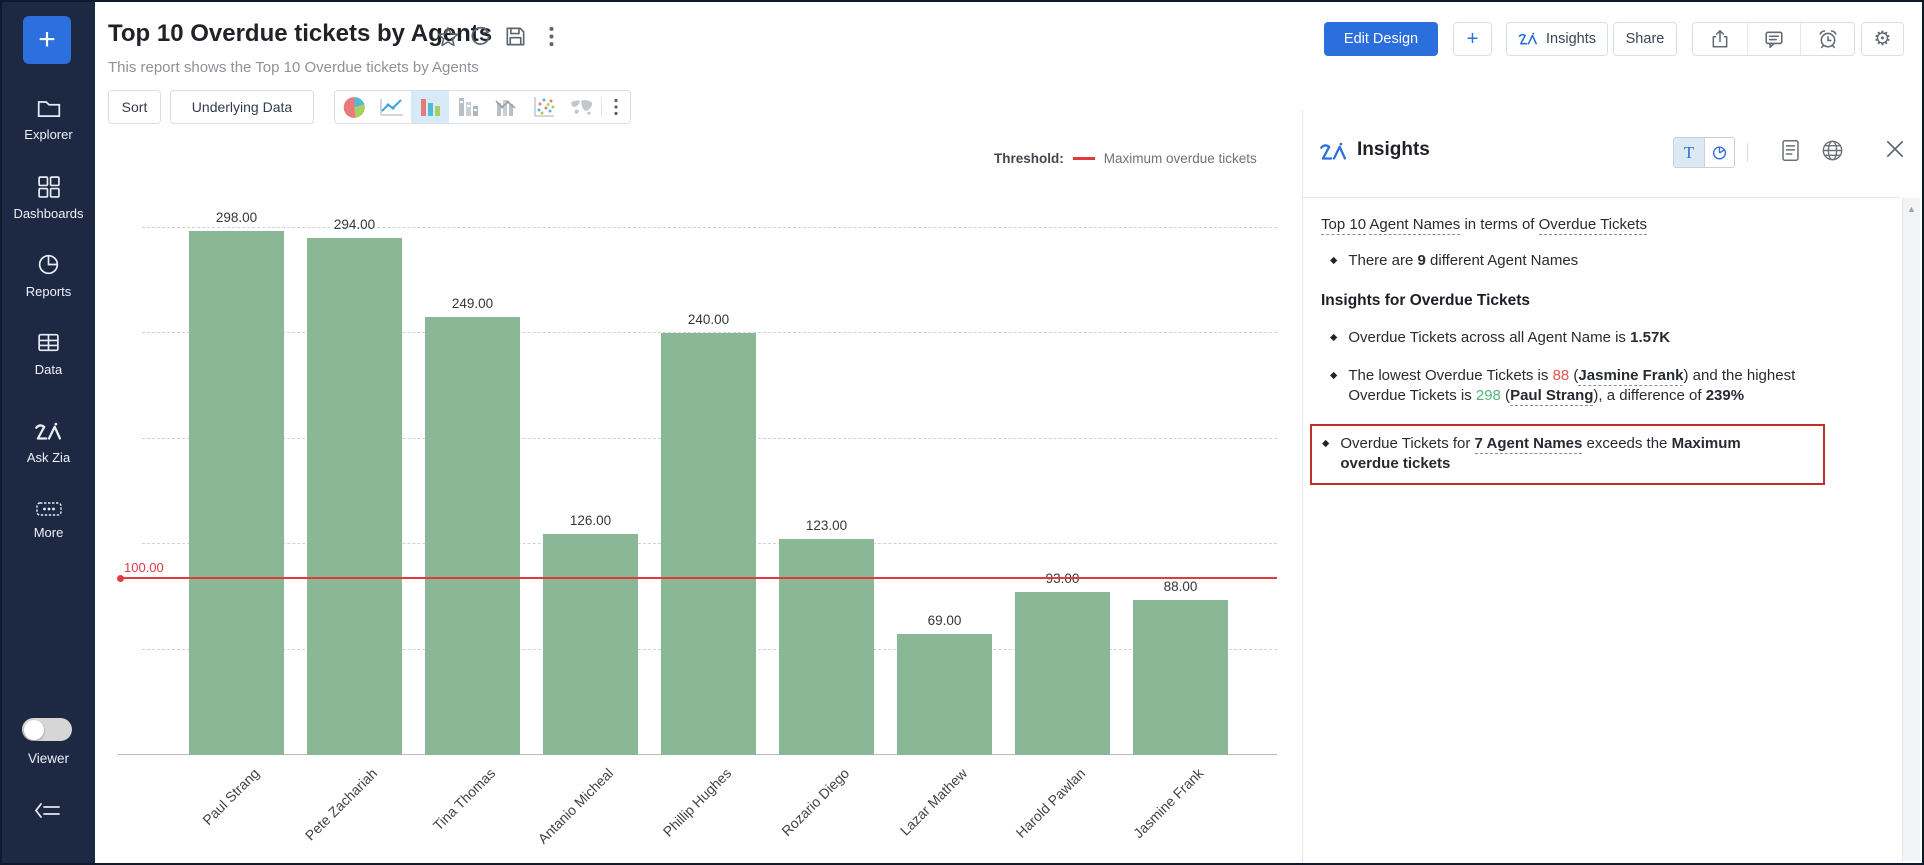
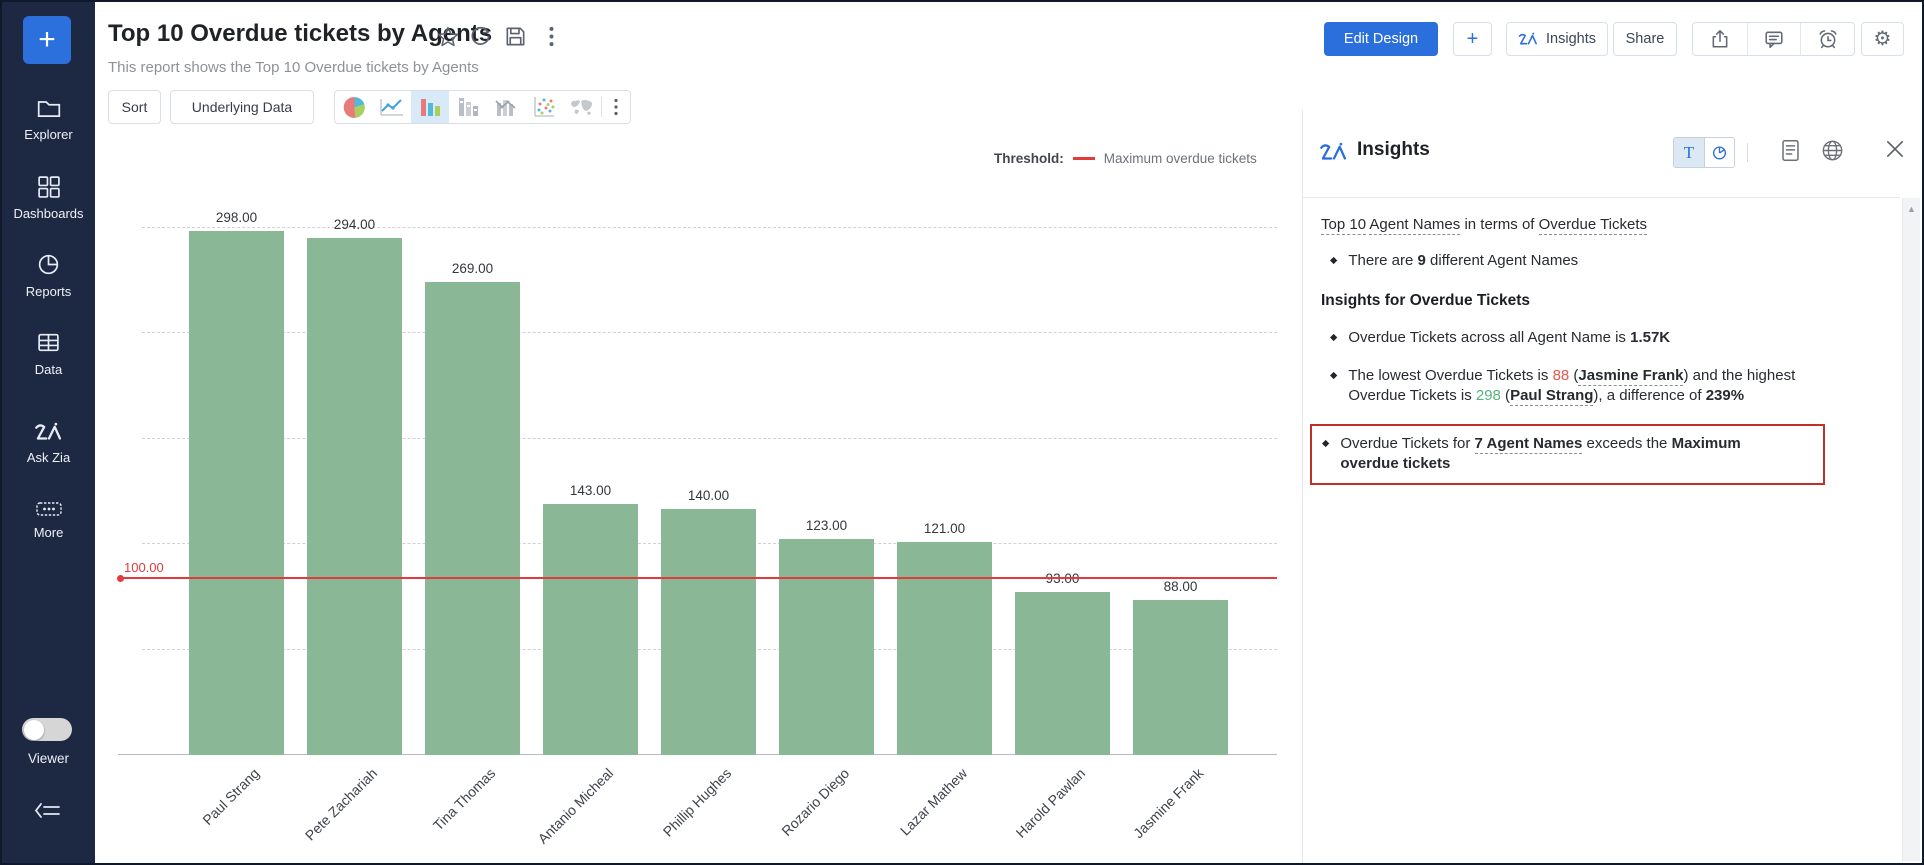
Tina Thomas: 249.00 -> 269.00
Antanio Micheal: 126.00 -> 143.00
Phillip Hughes: 240.00 -> 140.00
Lazar Mathew: 69.00 -> 121.00
